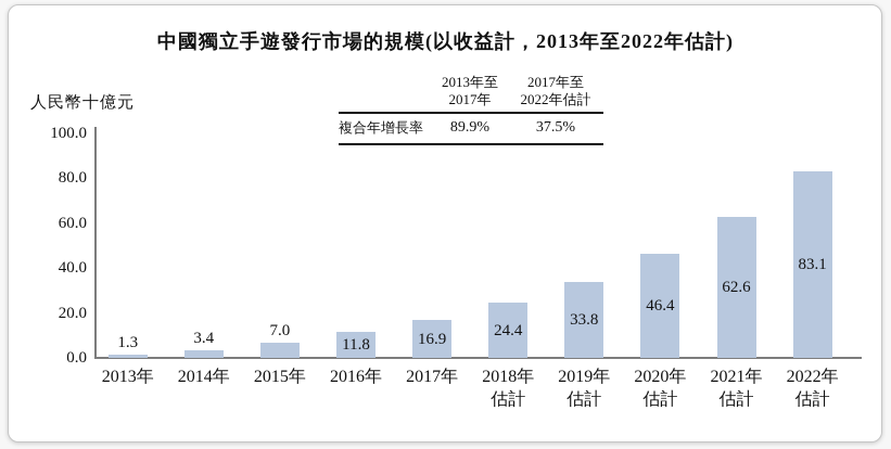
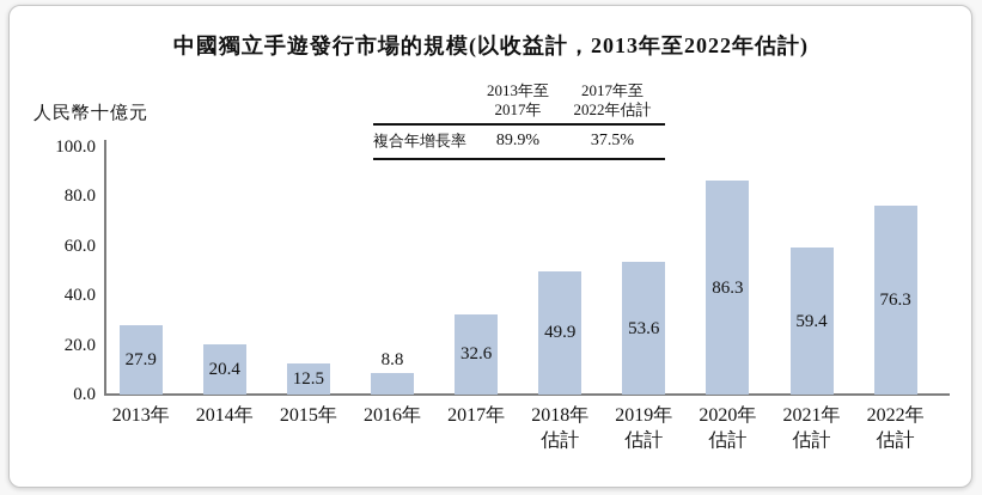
2013年: 1.3 -> 27.9
2014年: 3.4 -> 20.4
2015年: 7.0 -> 12.5
2016年: 11.8 -> 8.8
2017年: 16.9 -> 32.6
2018年估計: 24.4 -> 49.9
2019年估計: 33.8 -> 53.6
2020年估計: 46.4 -> 86.3
2021年估計: 62.6 -> 59.4
2022年估計: 83.1 -> 76.3
